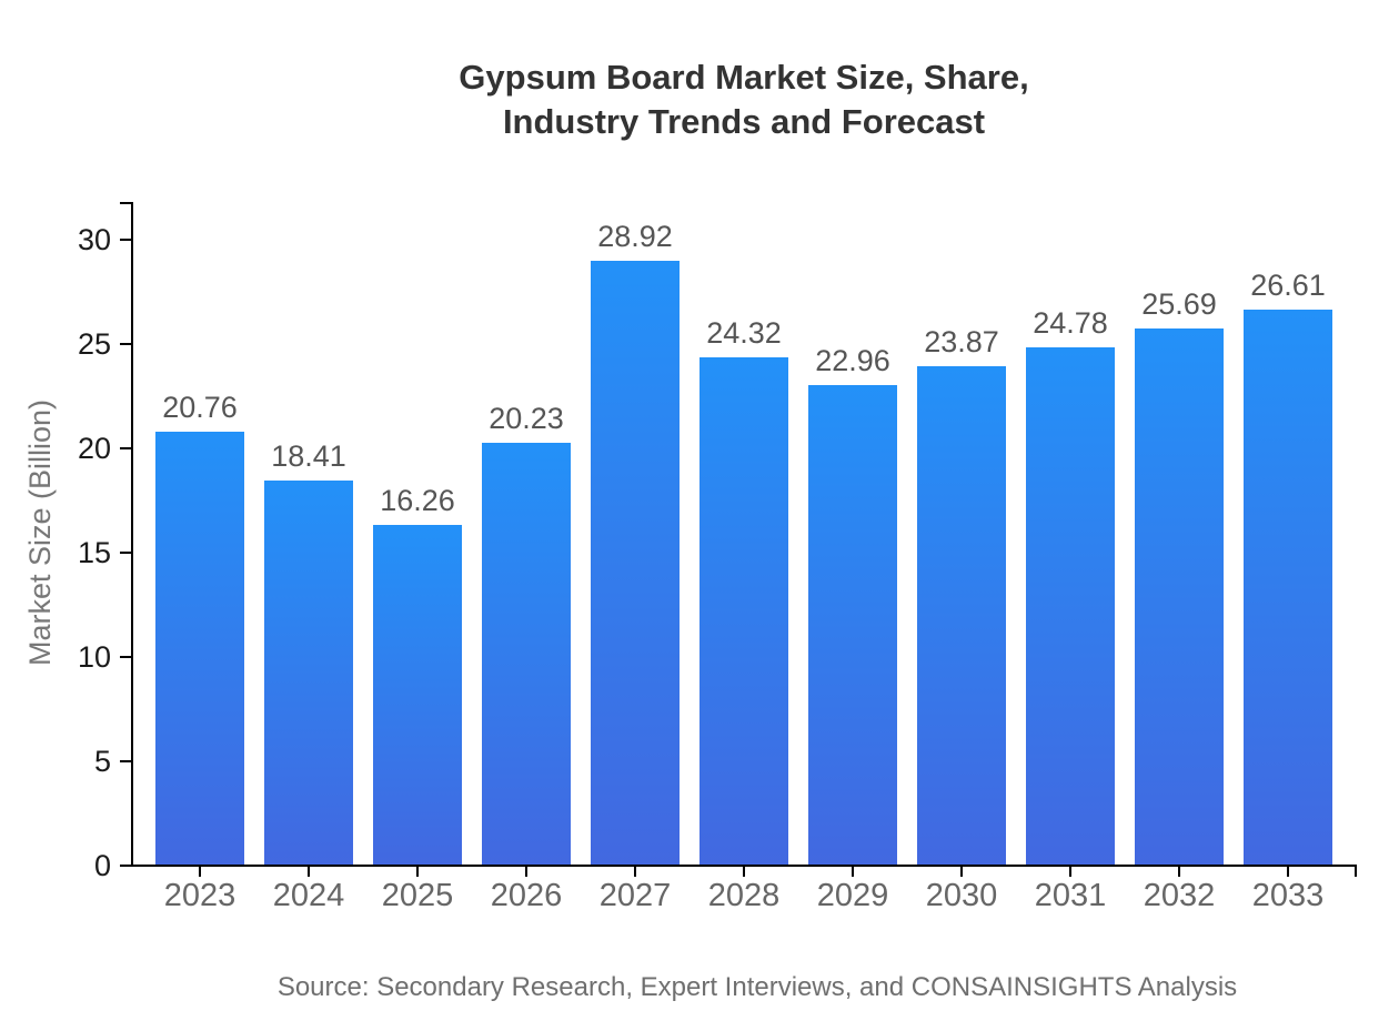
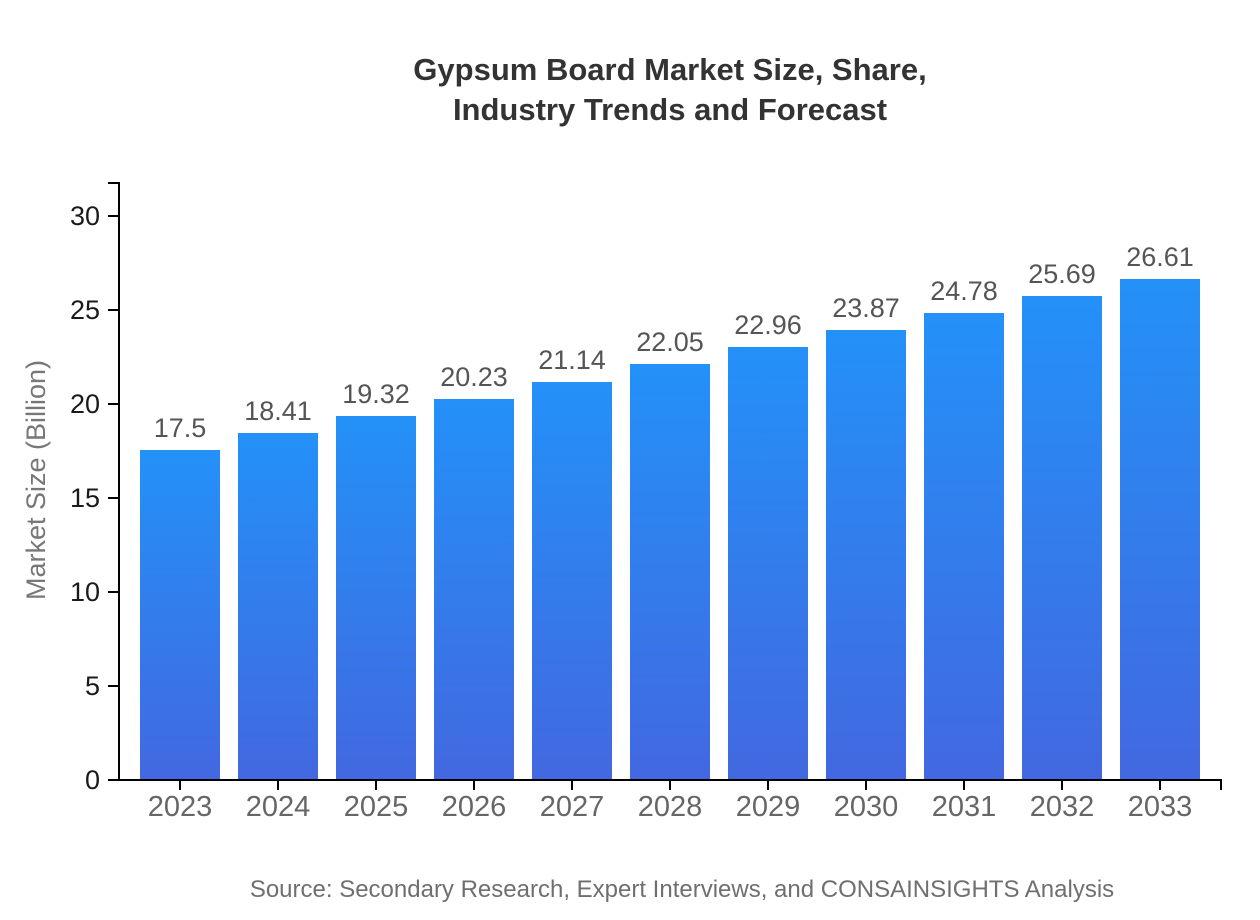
2023: 20.76 -> 17.5
2025: 16.26 -> 19.32
2027: 28.92 -> 21.14
2028: 24.32 -> 22.05
